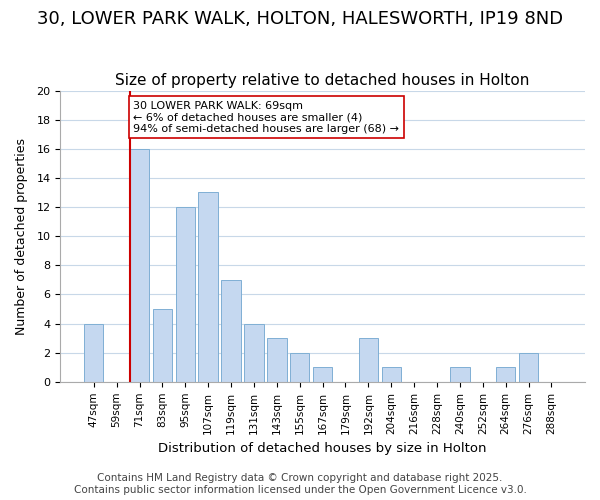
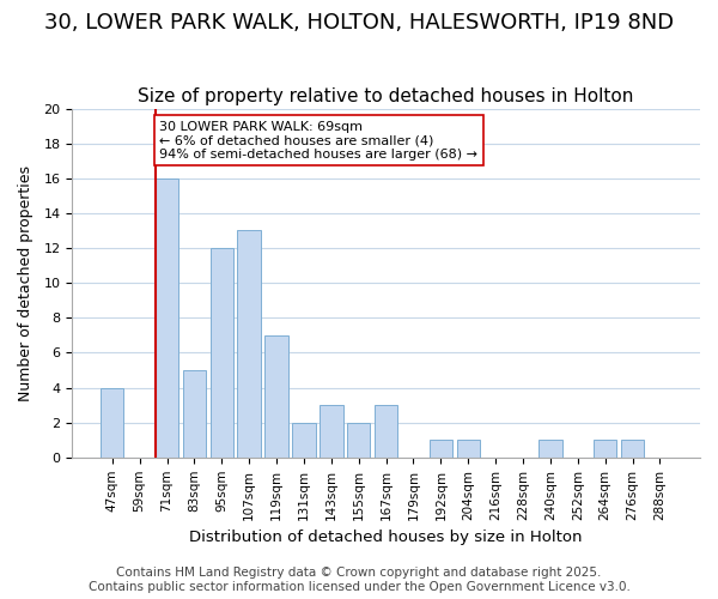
131sqm: 4 -> 2
167sqm: 1 -> 3
192sqm: 3 -> 1
276sqm: 2 -> 1
